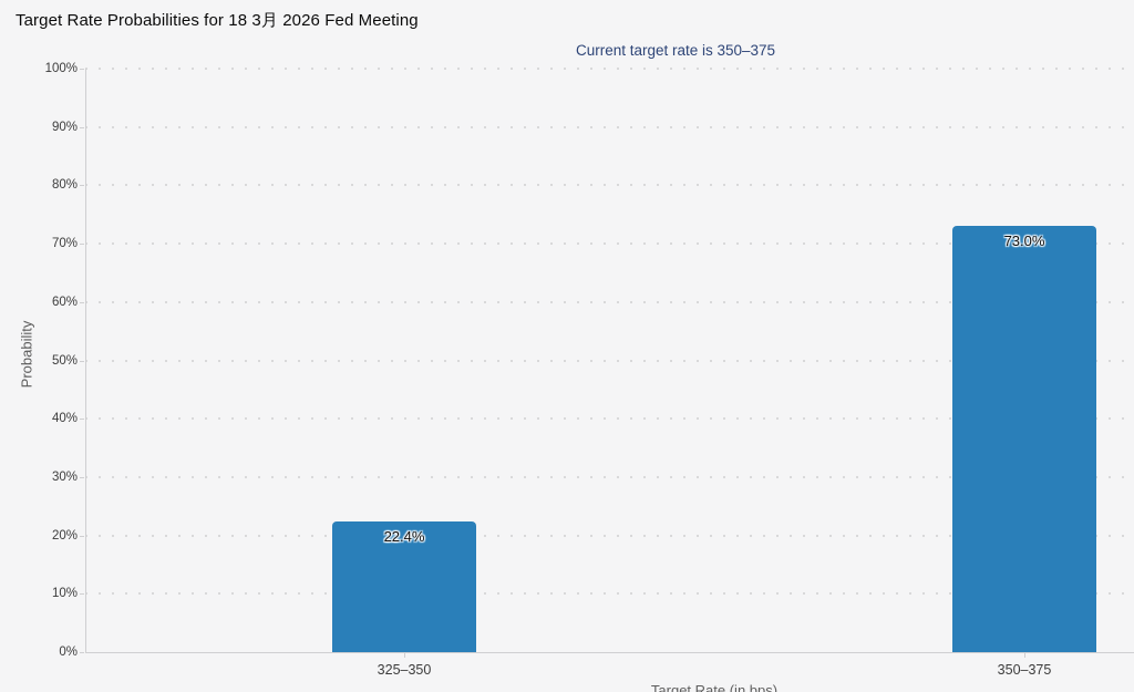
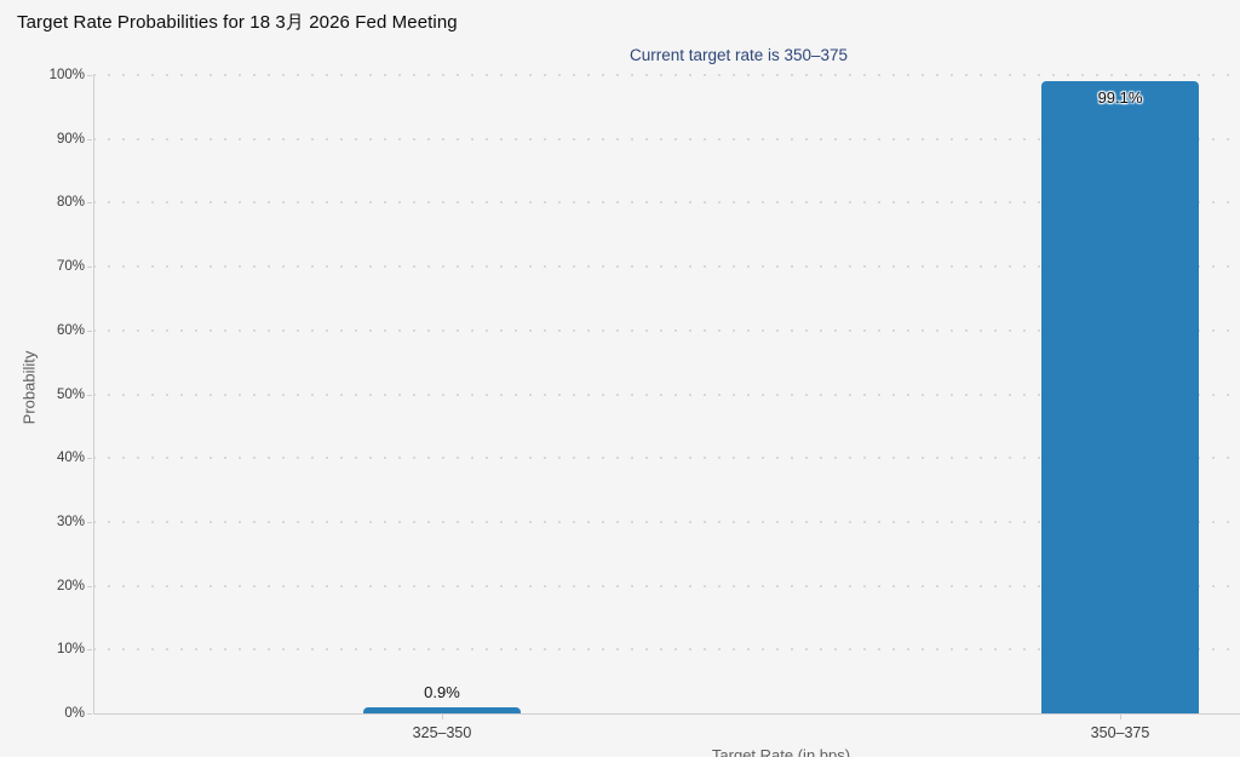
325–350: 22.4% -> 0.9%
350–375: 73.0% -> 99.1%
